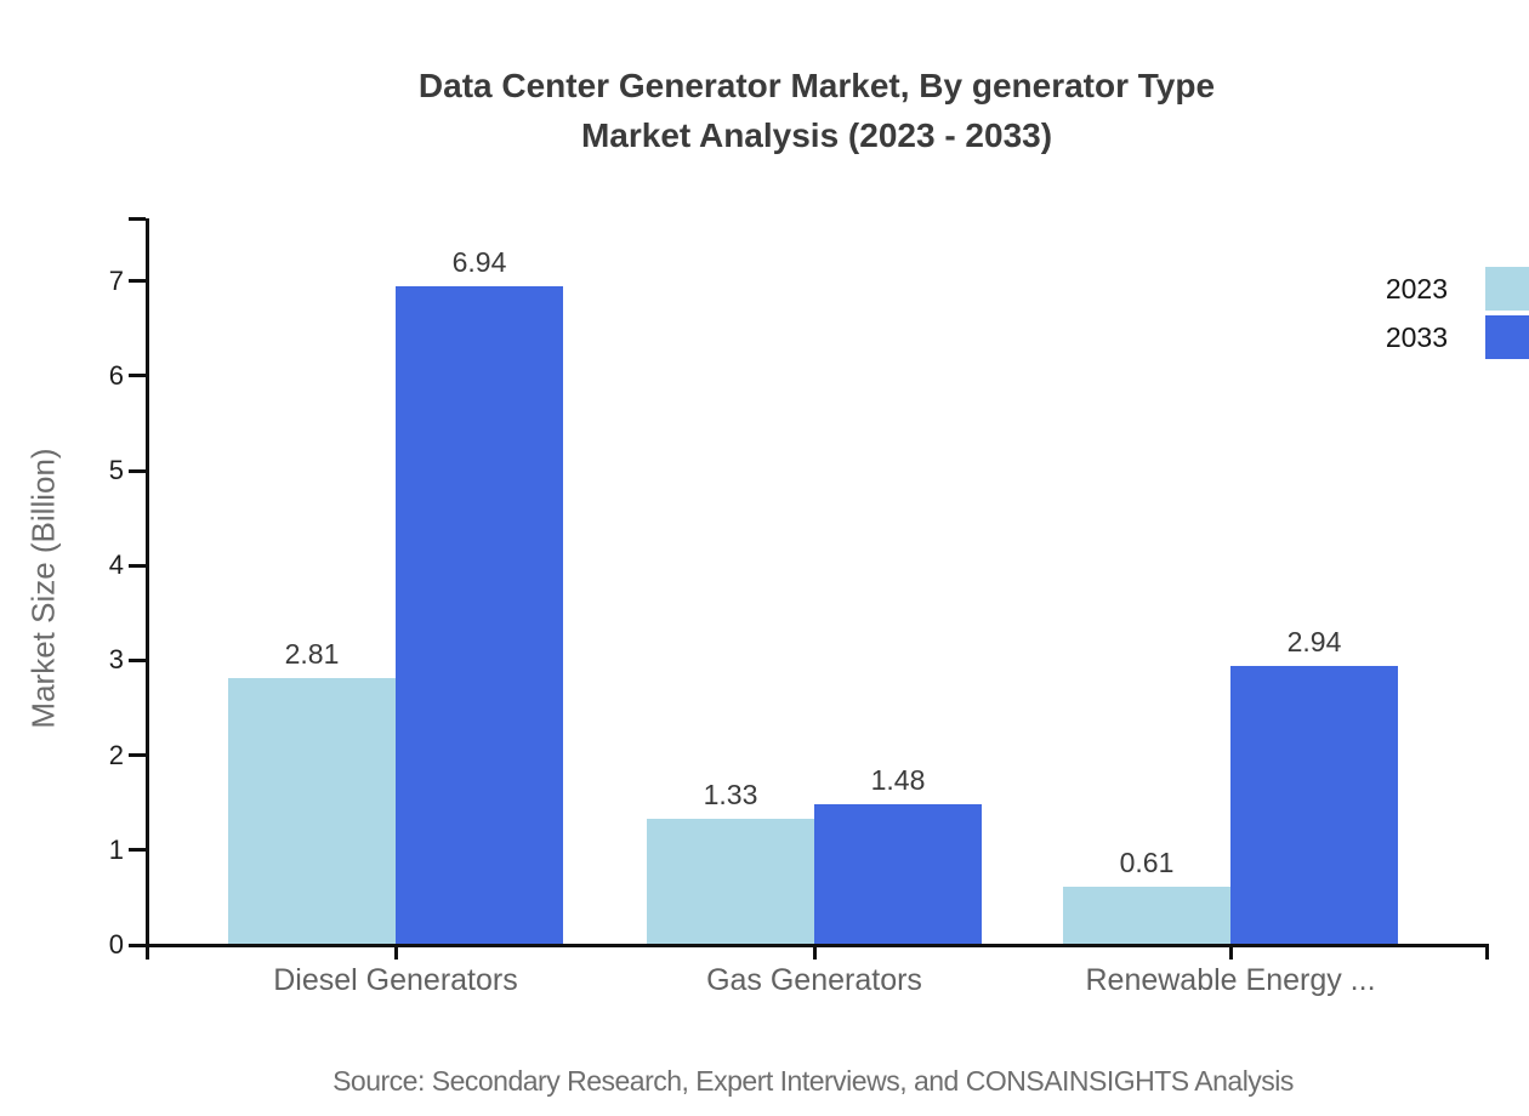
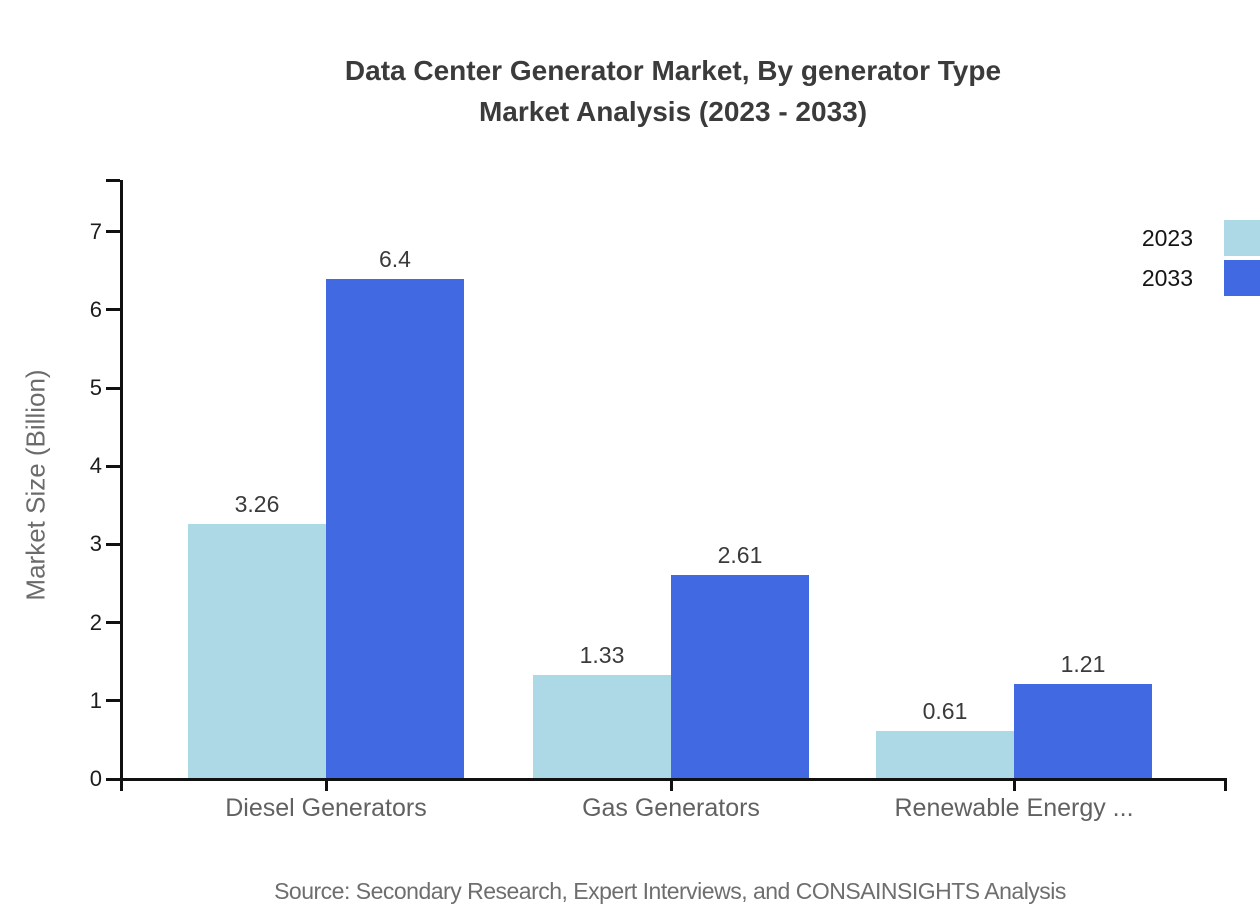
2023/Diesel Generators: 2.81 -> 3.26
2033/Diesel Generators: 6.94 -> 6.4
2033/Gas Generators: 1.48 -> 2.61
2033/Renewable Energy ...: 2.94 -> 1.21
